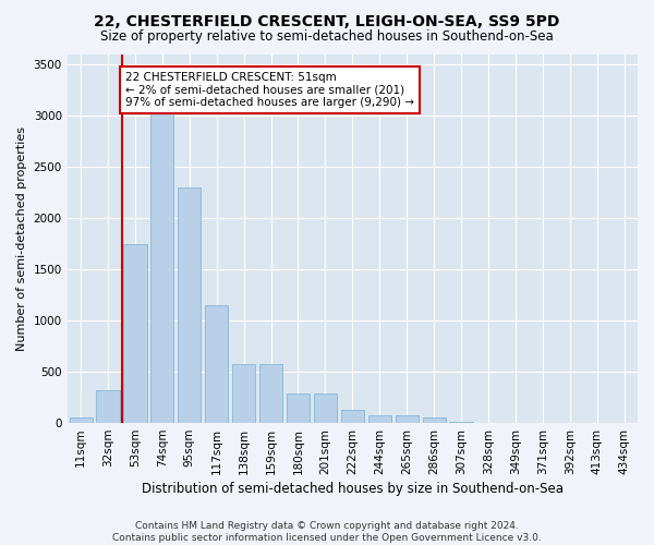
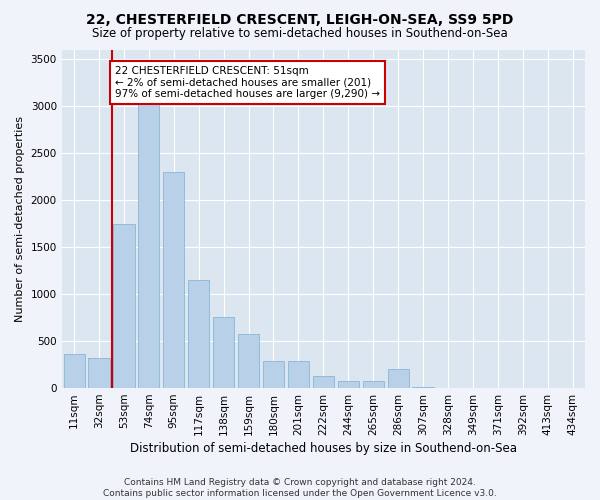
11sqm: 50 -> 360
138sqm: 580 -> 760
286sqm: 50 -> 200
